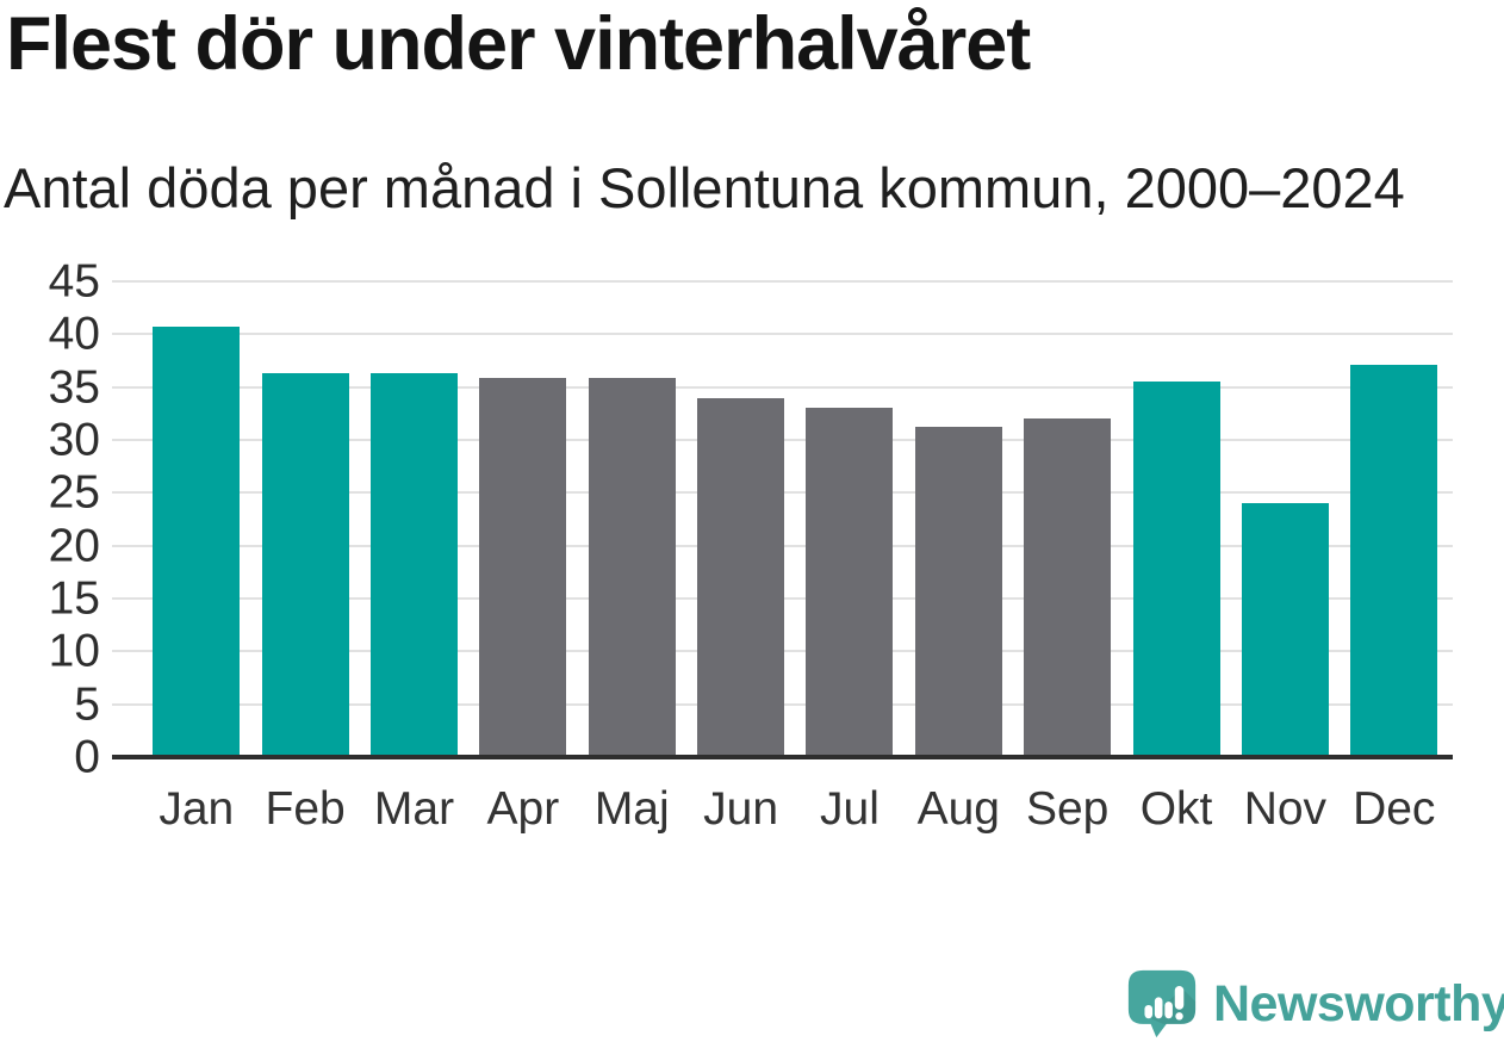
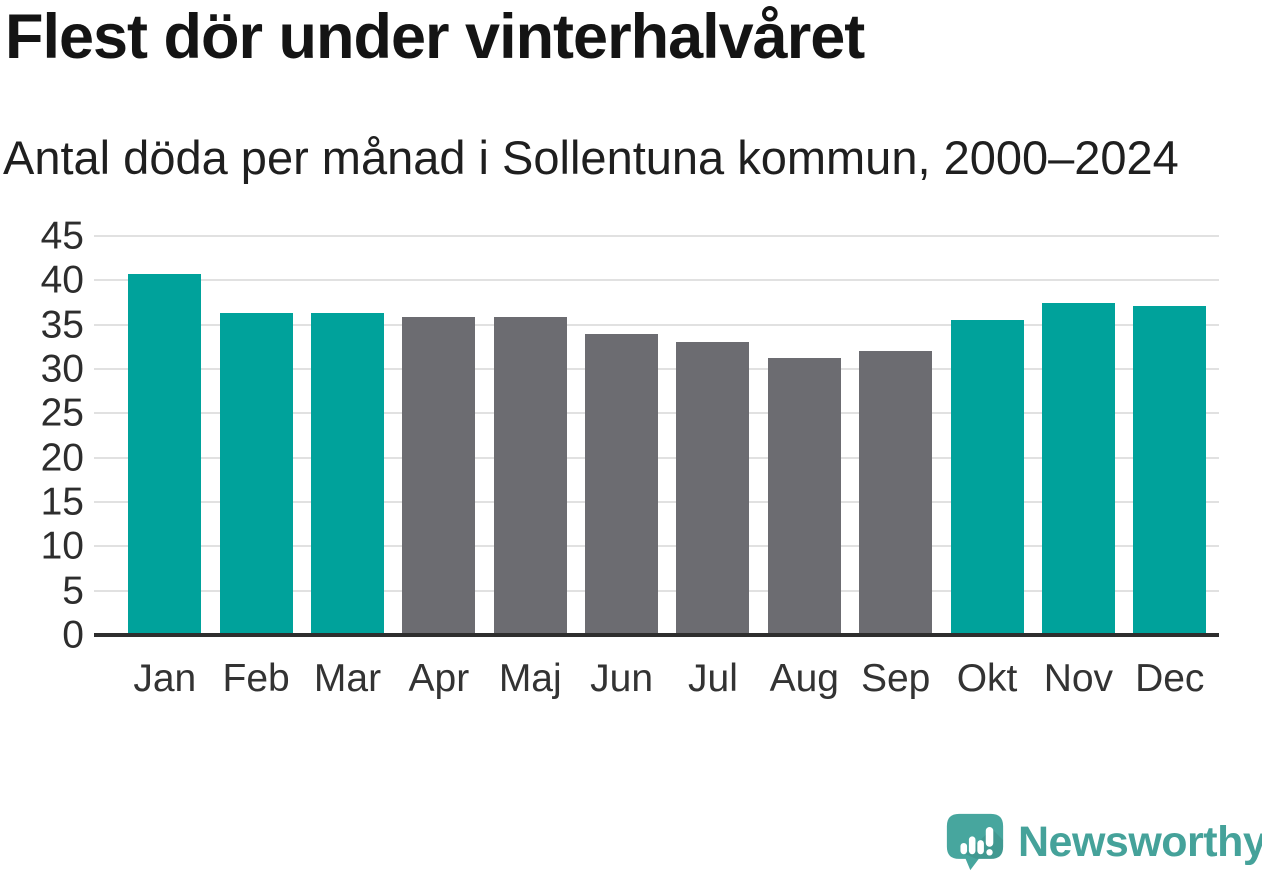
Nov: 24 -> 38
